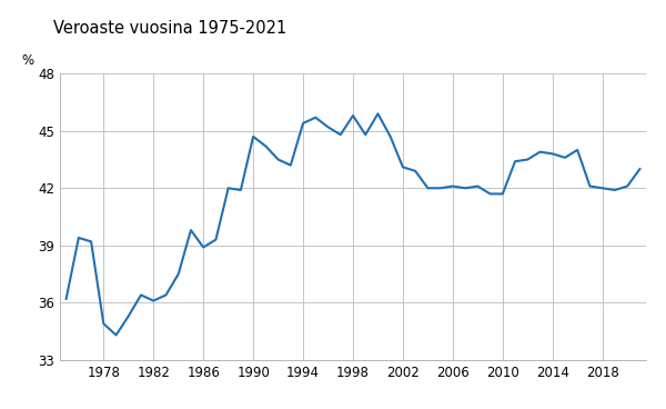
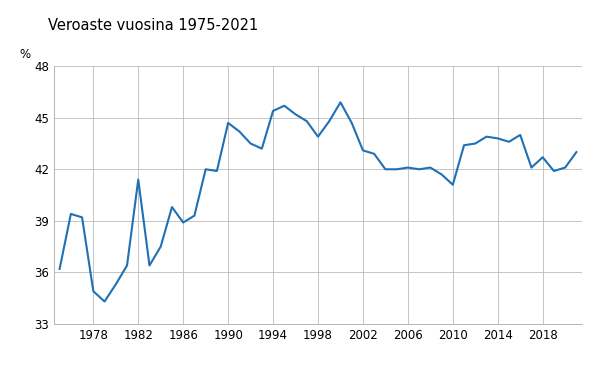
1982: 36.1 -> 41.4
1998: 45.8 -> 43.9
2010: 41.7 -> 41.1
2018: 42.0 -> 42.7
